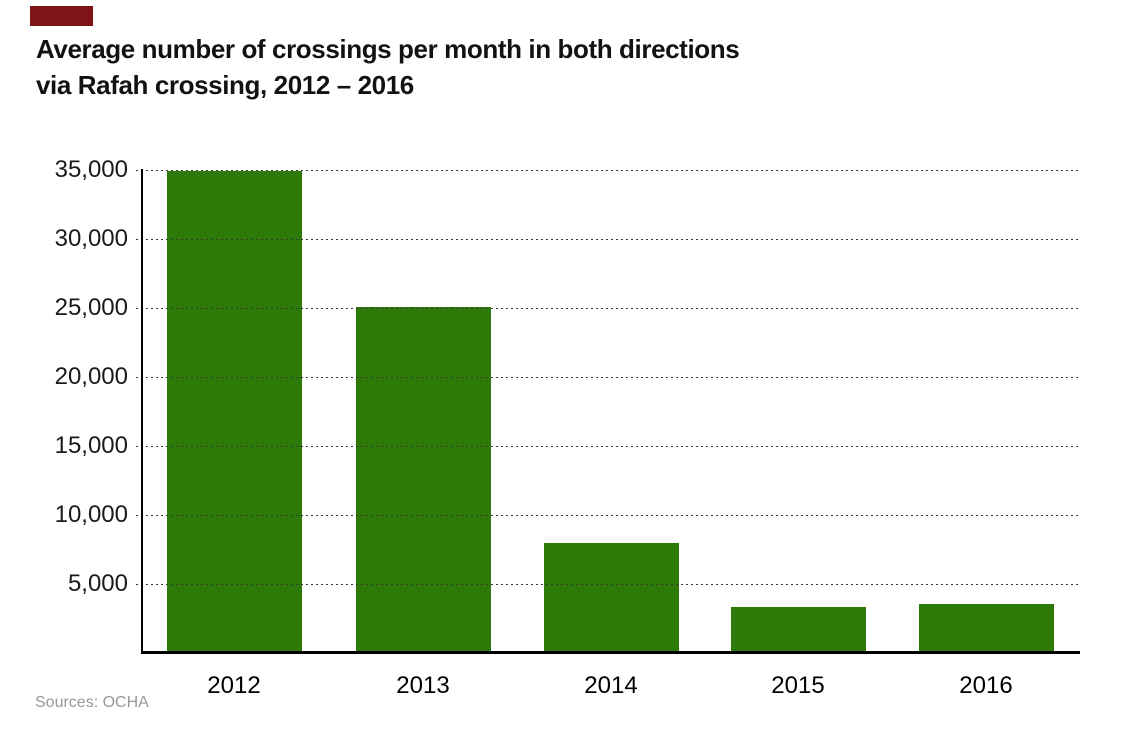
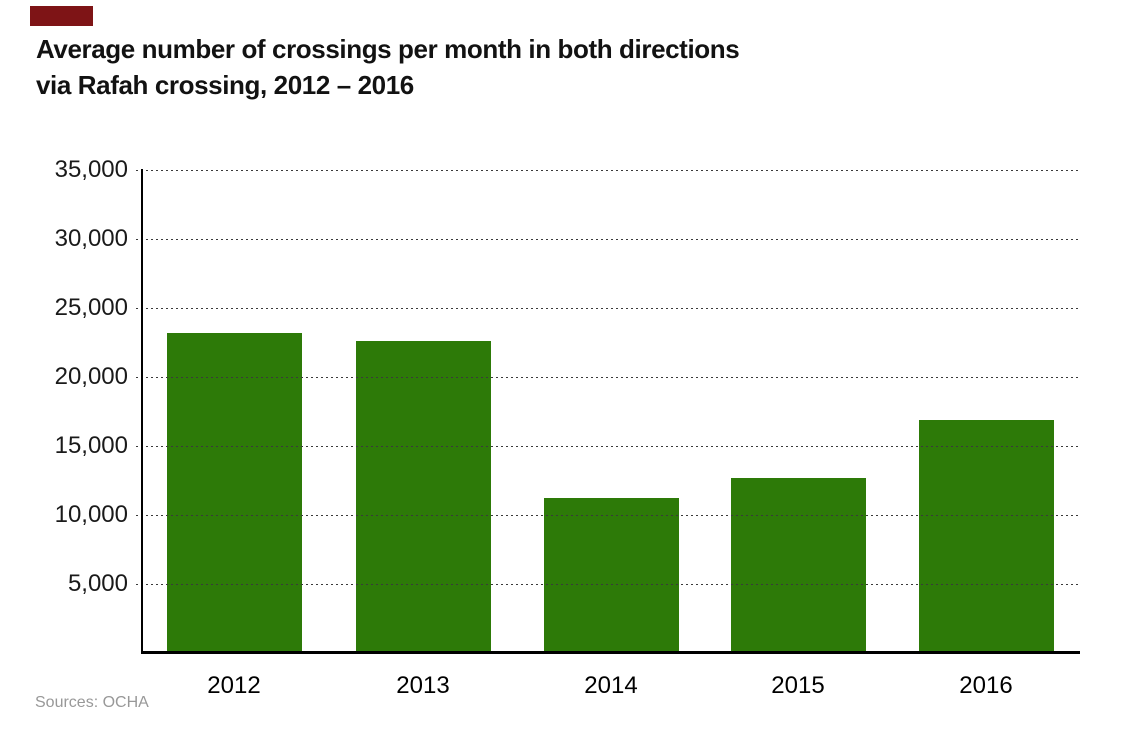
2012: 34900 -> 23200
2013: 25100 -> 22600
2014: 8000 -> 11200
2015: 3300 -> 12700
2016: 3600 -> 16900
